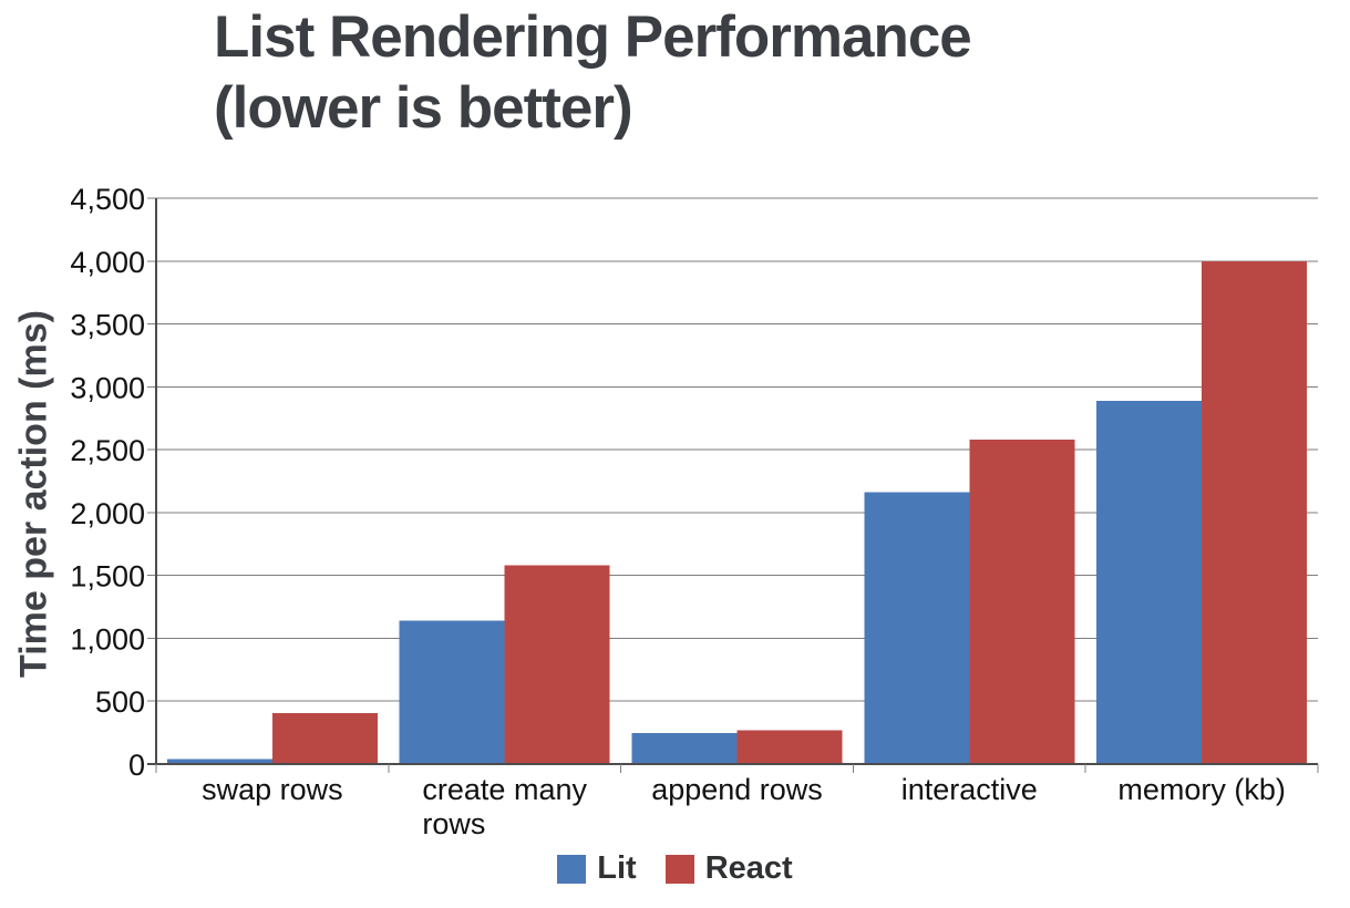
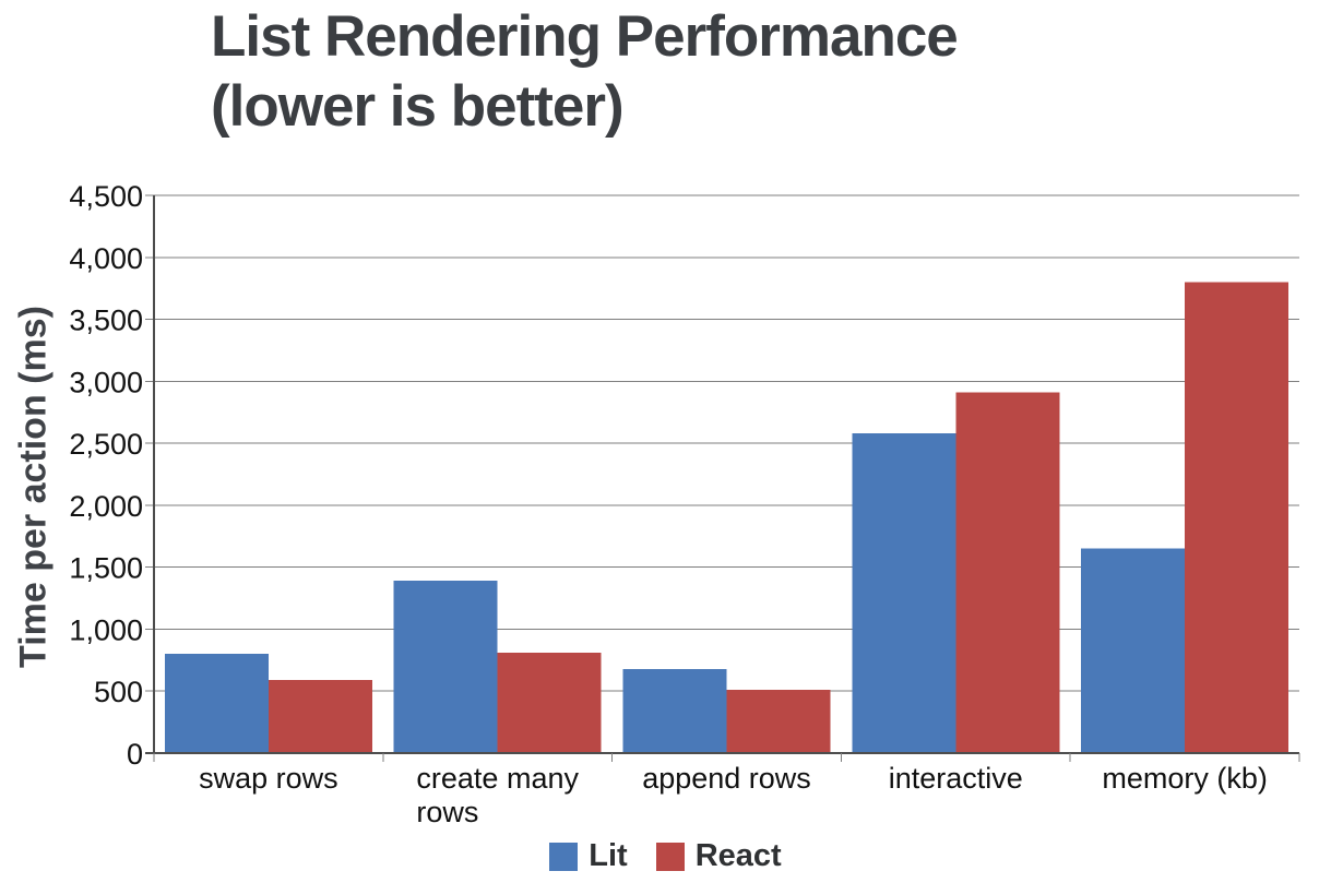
Lit/swap rows: 40 -> 800
React/swap rows: 400 -> 590
Lit/create many rows: 1140 -> 1390
React/create many rows: 1580 -> 810
Lit/append rows: 240 -> 680
React/append rows: 270 -> 510
Lit/interactive: 2160 -> 2580
React/interactive: 2580 -> 2910
Lit/memory (kb): 2890 -> 1650
React/memory (kb): 4000 -> 3800
